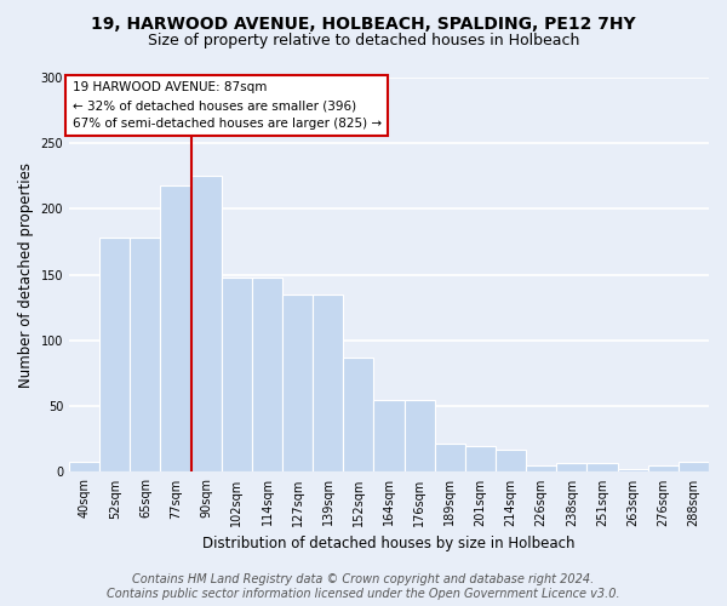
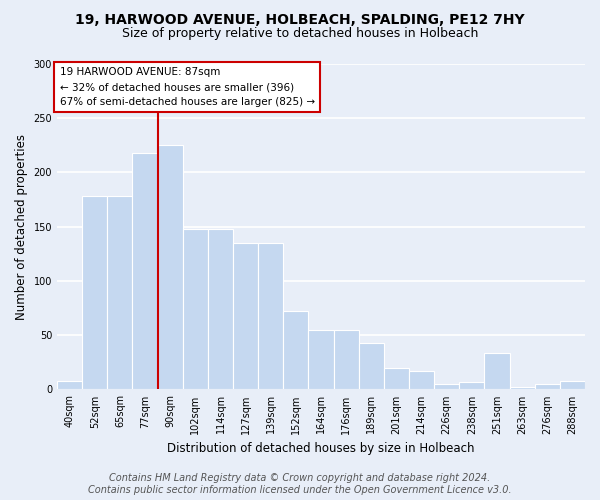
152sqm: 87 -> 72
189sqm: 22 -> 43
251sqm: 7 -> 34
